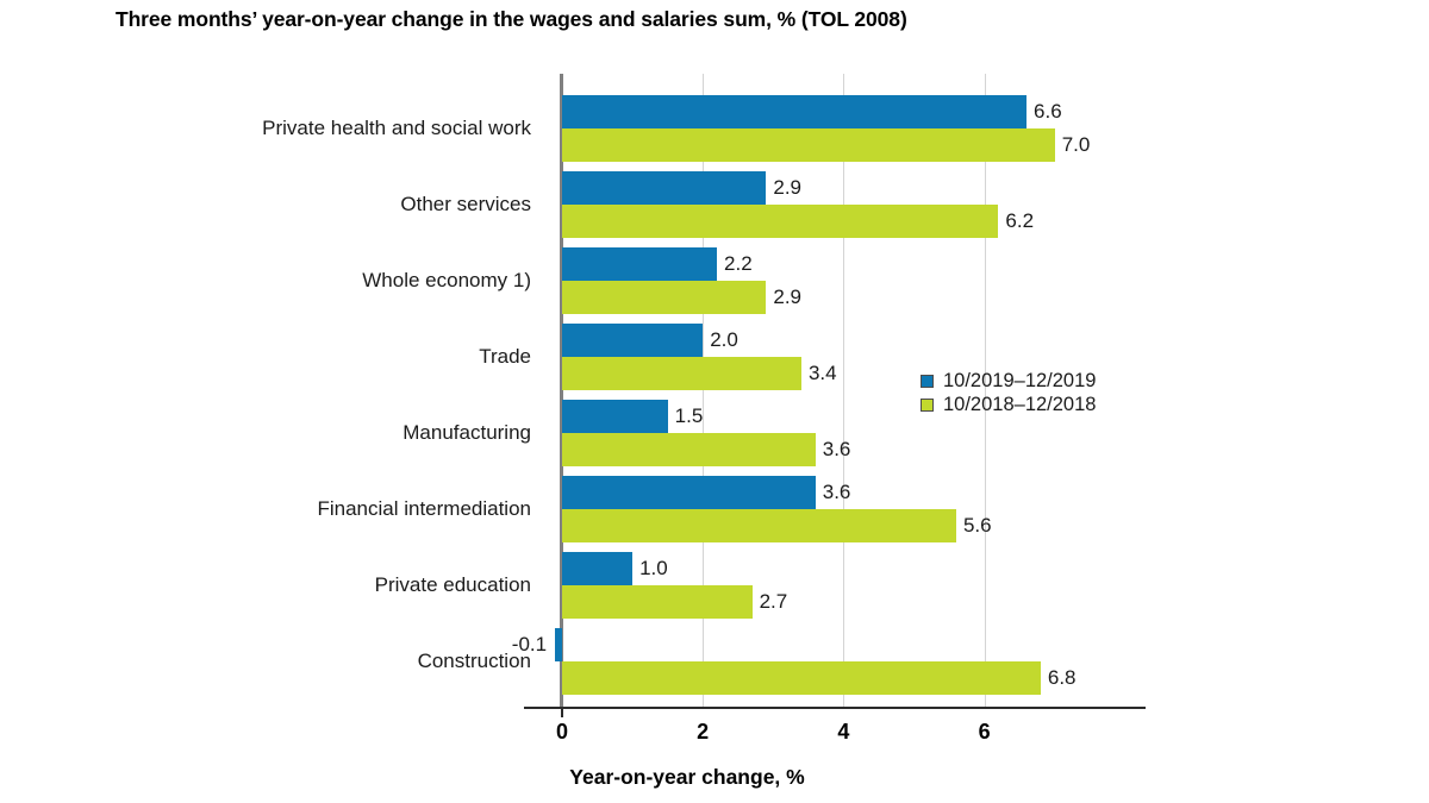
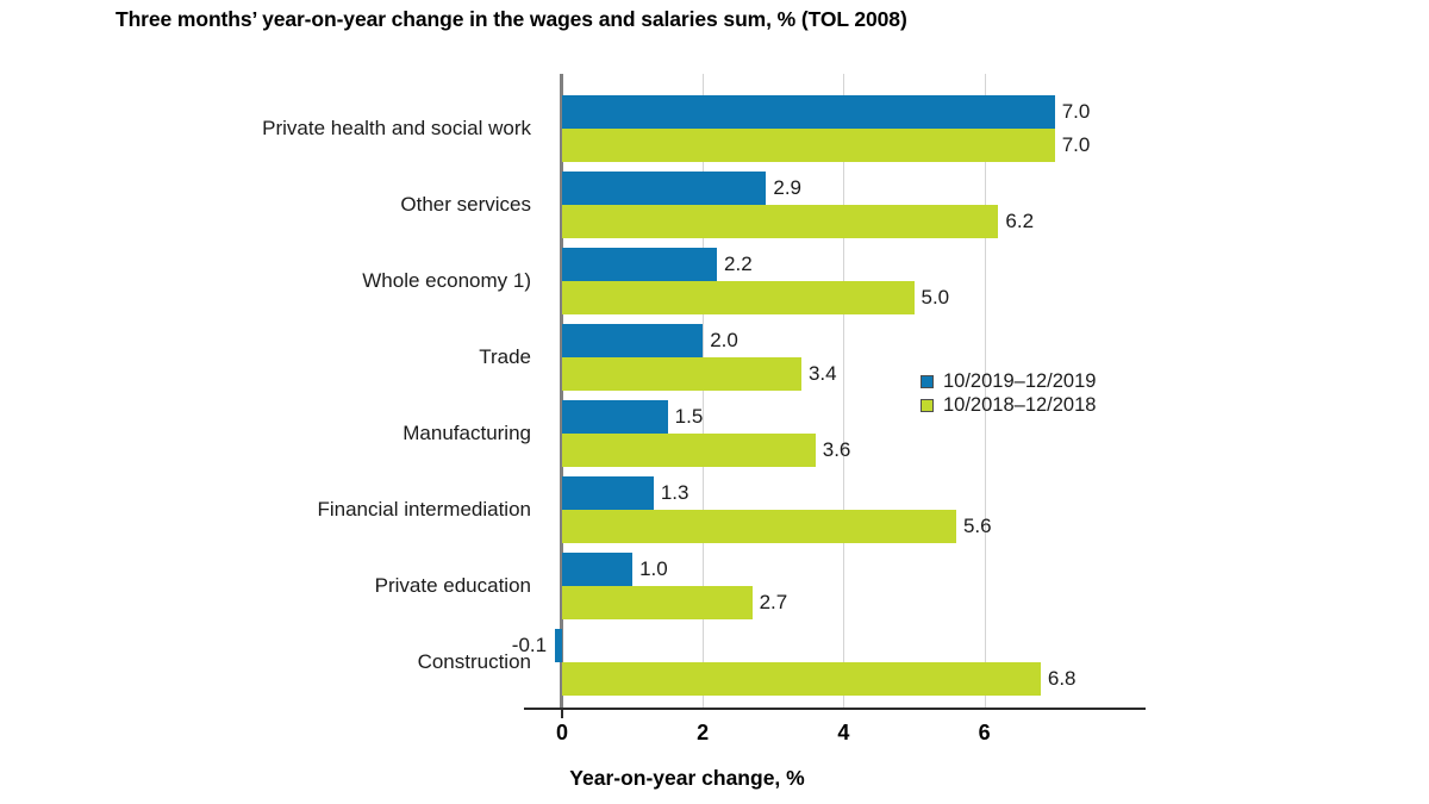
10/2019–12/2019/Private health and social work: 6.6 -> 7.0
10/2018–12/2018/Whole economy 1): 2.9 -> 5.0
10/2019–12/2019/Financial intermediation: 3.6 -> 1.3
